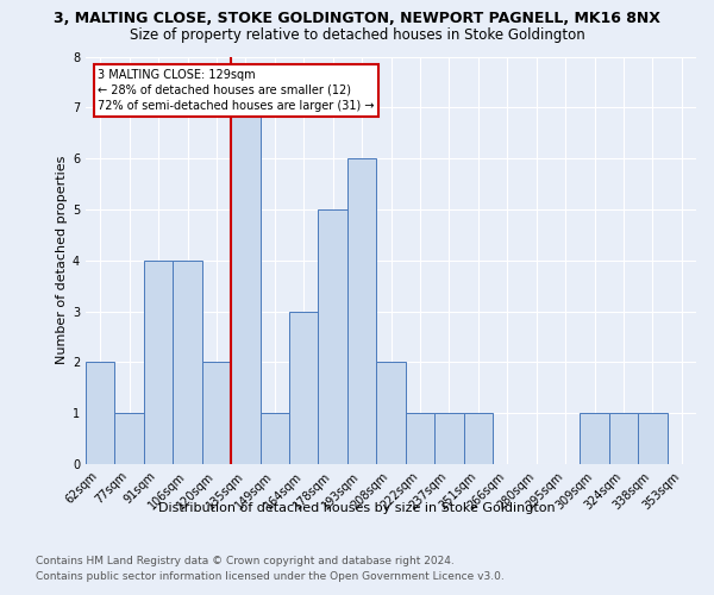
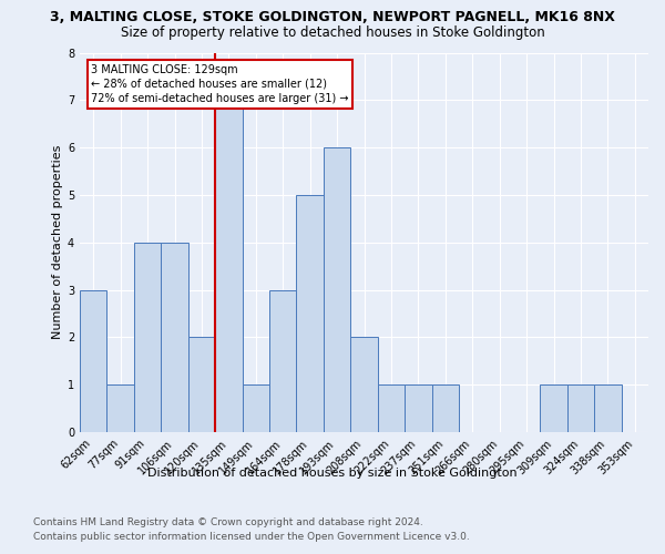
62sqm: 2 -> 3
